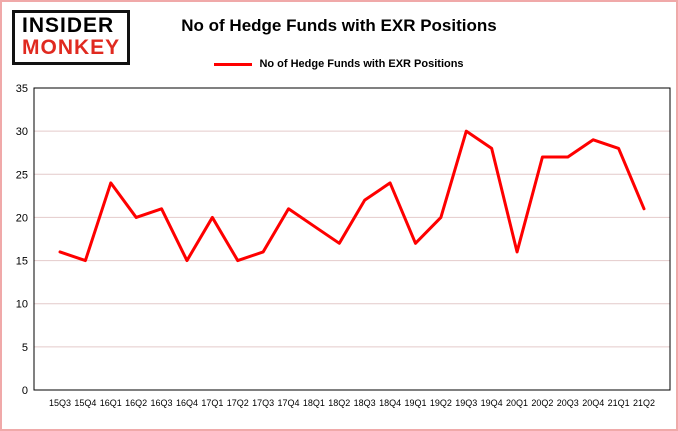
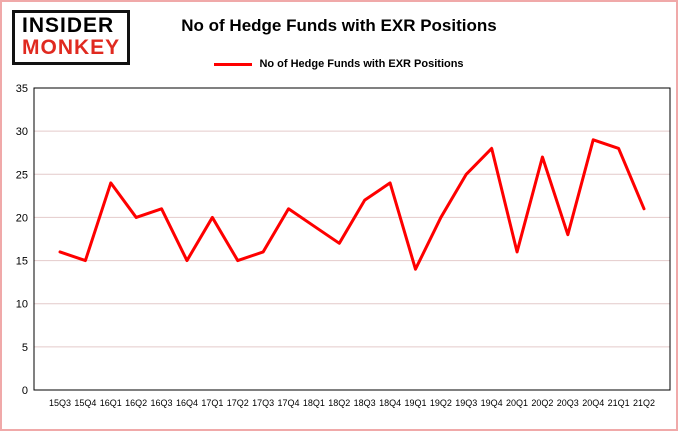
19Q1: 17 -> 14
19Q3: 30 -> 25
20Q3: 27 -> 18
